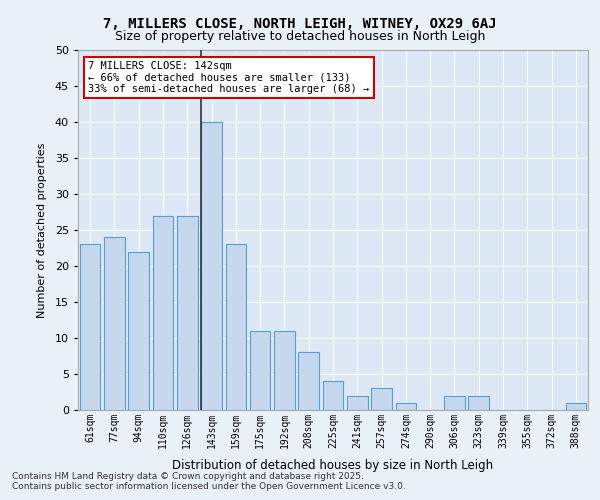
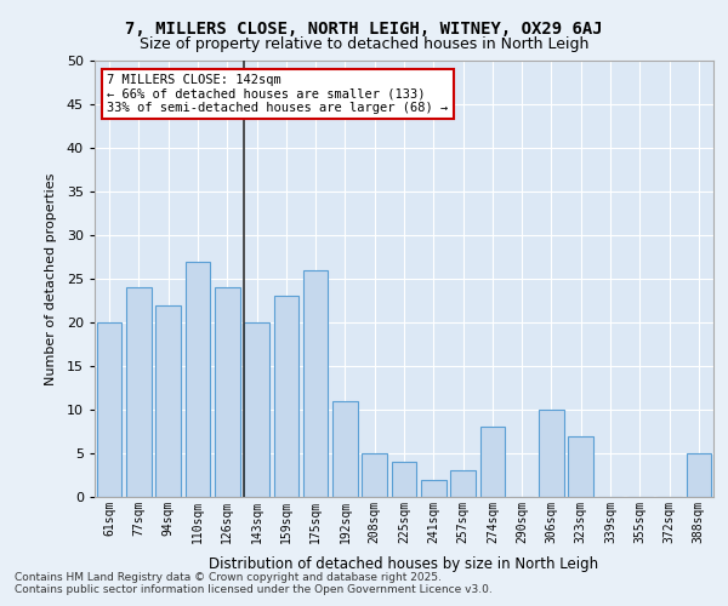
61sqm: 23 -> 20
126sqm: 27 -> 24
143sqm: 40 -> 20
175sqm: 11 -> 26
208sqm: 8 -> 5
274sqm: 1 -> 8
306sqm: 2 -> 10
323sqm: 2 -> 7
388sqm: 1 -> 5
